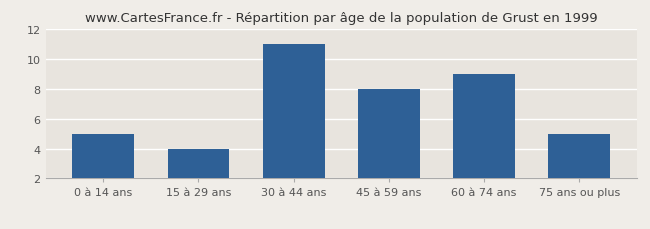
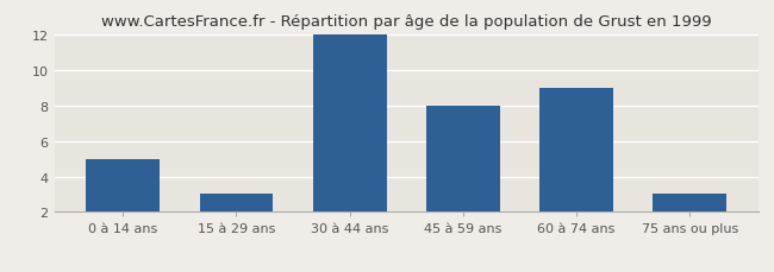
15 à 29 ans: 4 -> 3
30 à 44 ans: 11 -> 12
75 ans ou plus: 5 -> 3
